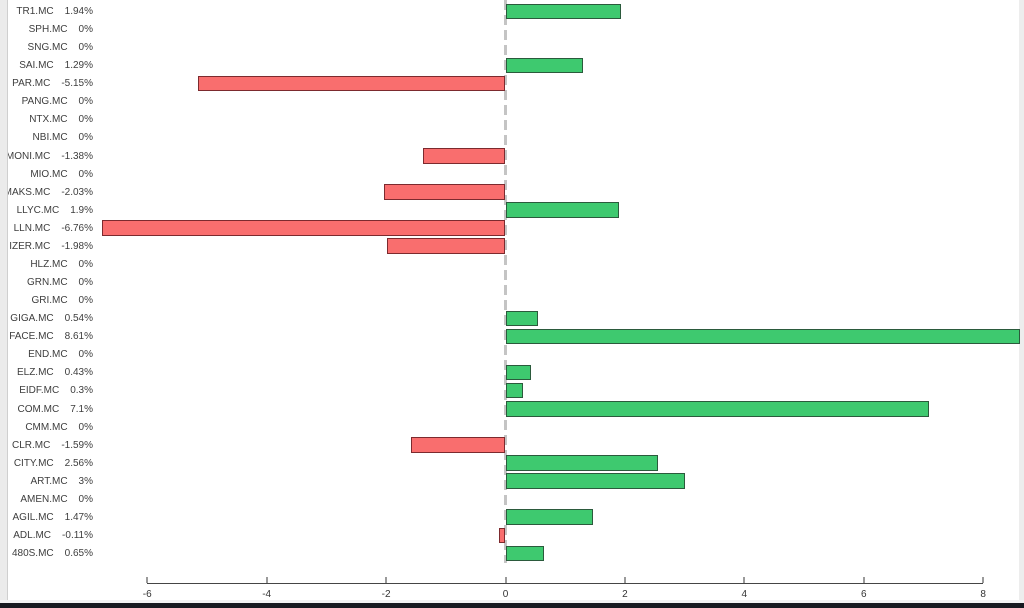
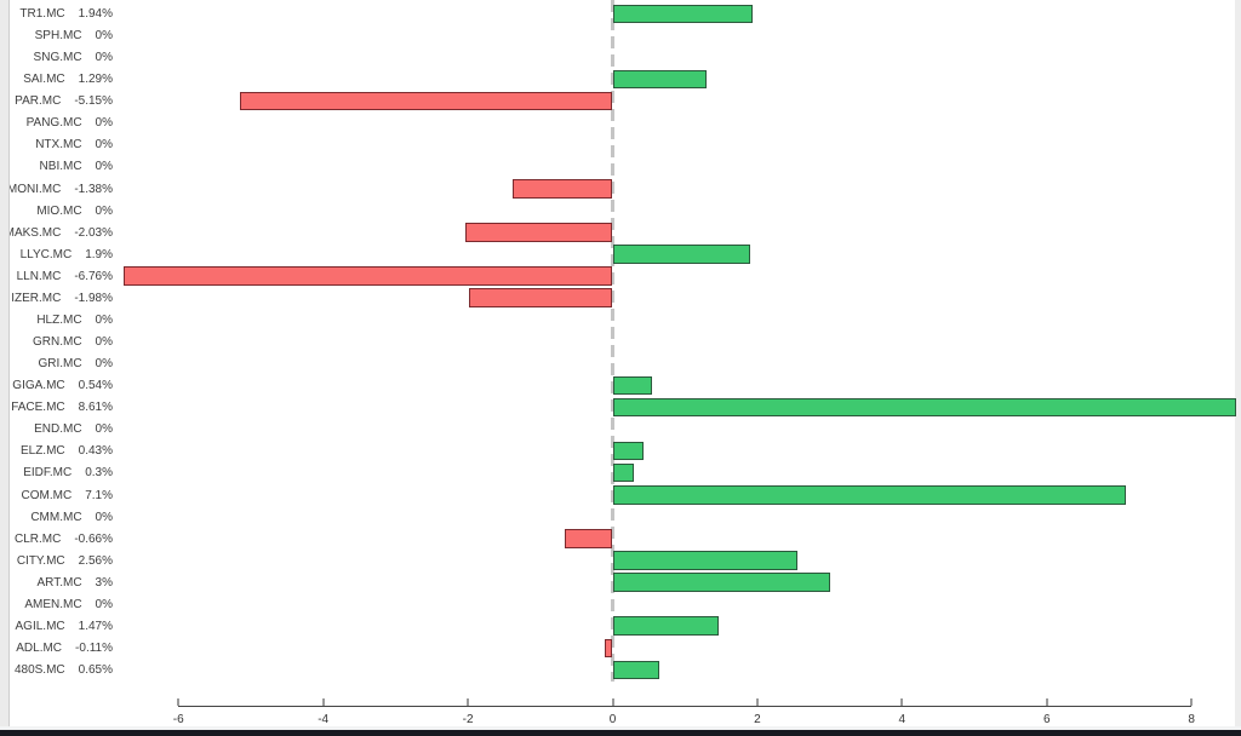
CLR.MC: -1.59% -> -0.66%
